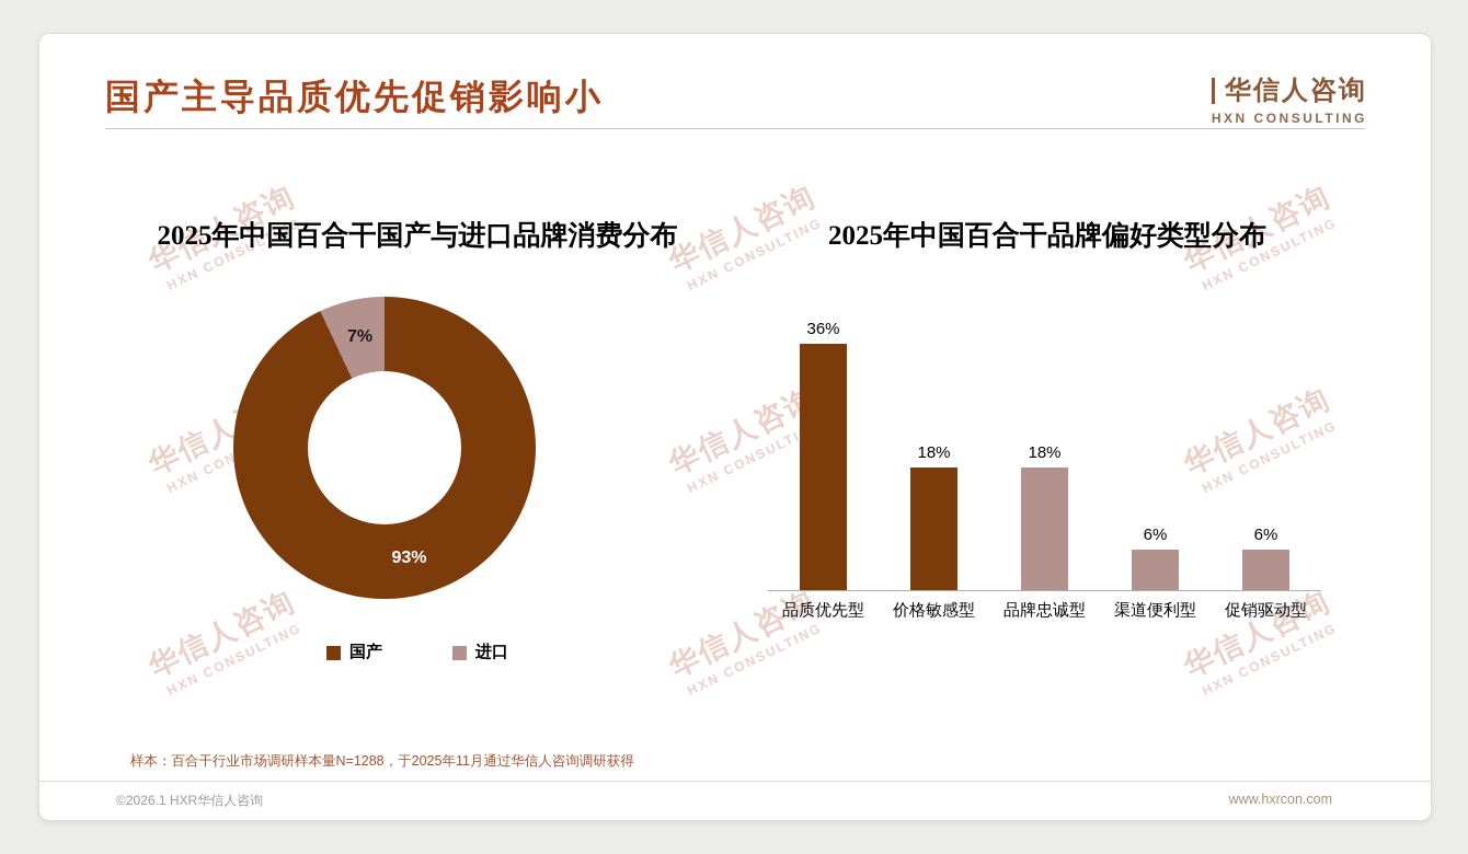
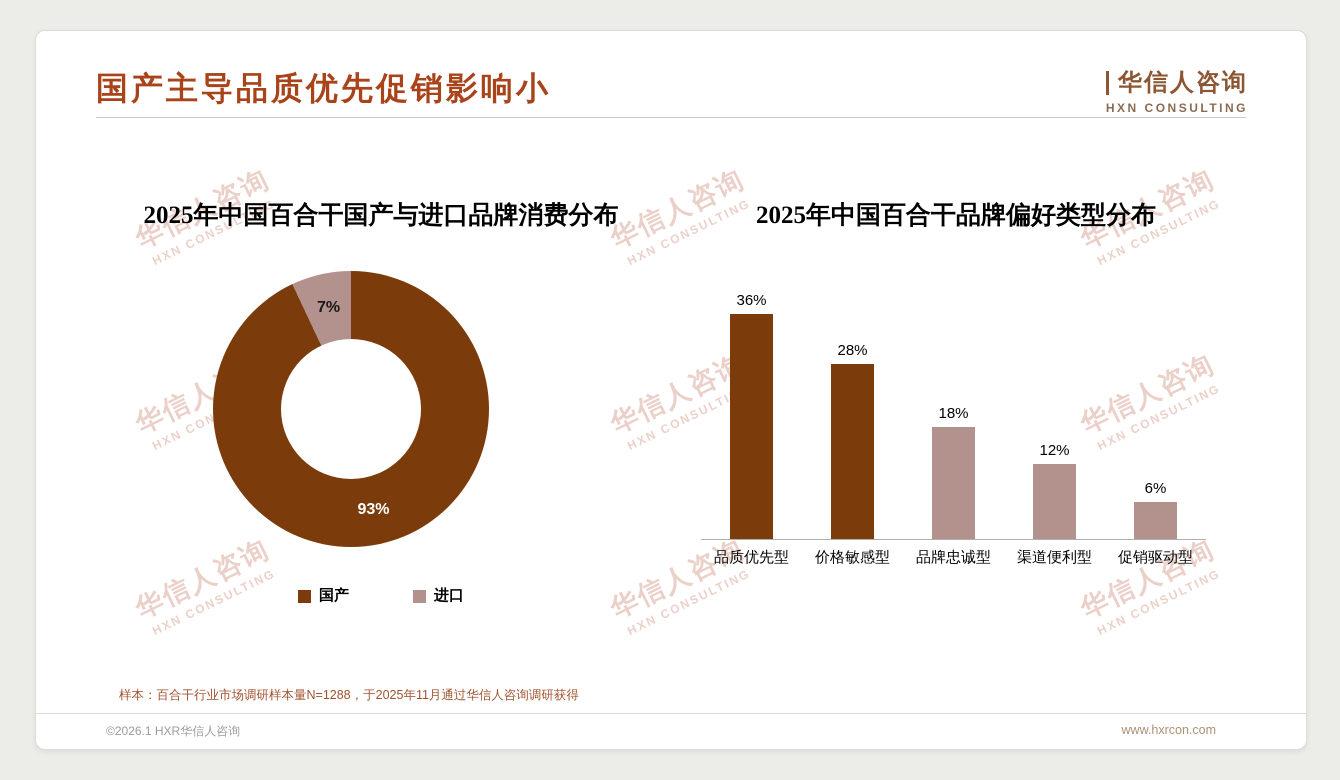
2025年中国百合干品牌偏好类型分布/价格敏感型: 18% -> 28%
2025年中国百合干品牌偏好类型分布/渠道便利型: 6% -> 12%
